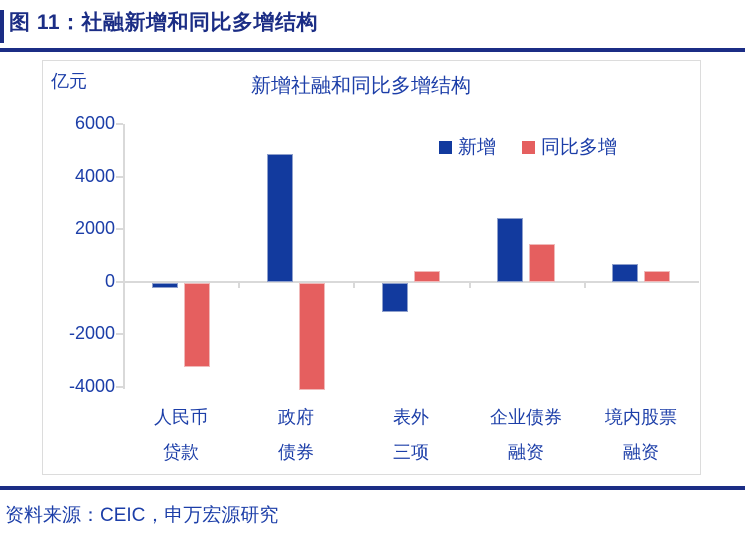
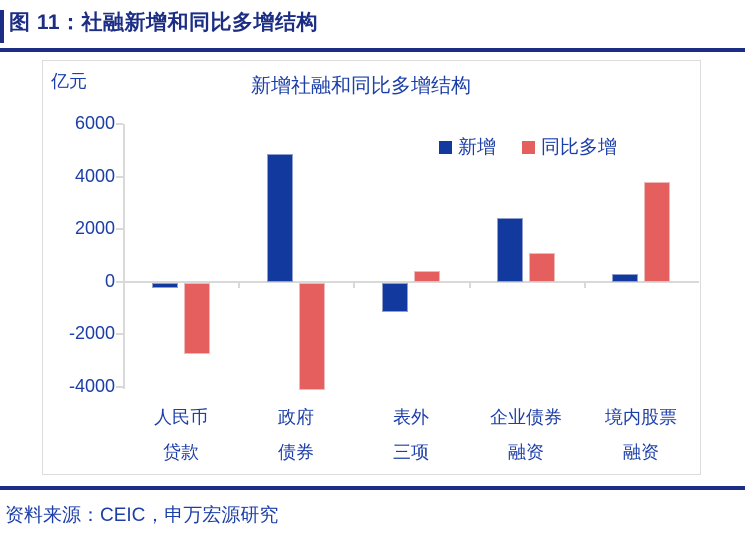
同比多增/人民币贷款: -3200 -> -2700
同比多增/企业债券融资: 1400 -> 1100
新增/境内股票融资: 700 -> 300
同比多增/境内股票融资: 400 -> 3800
